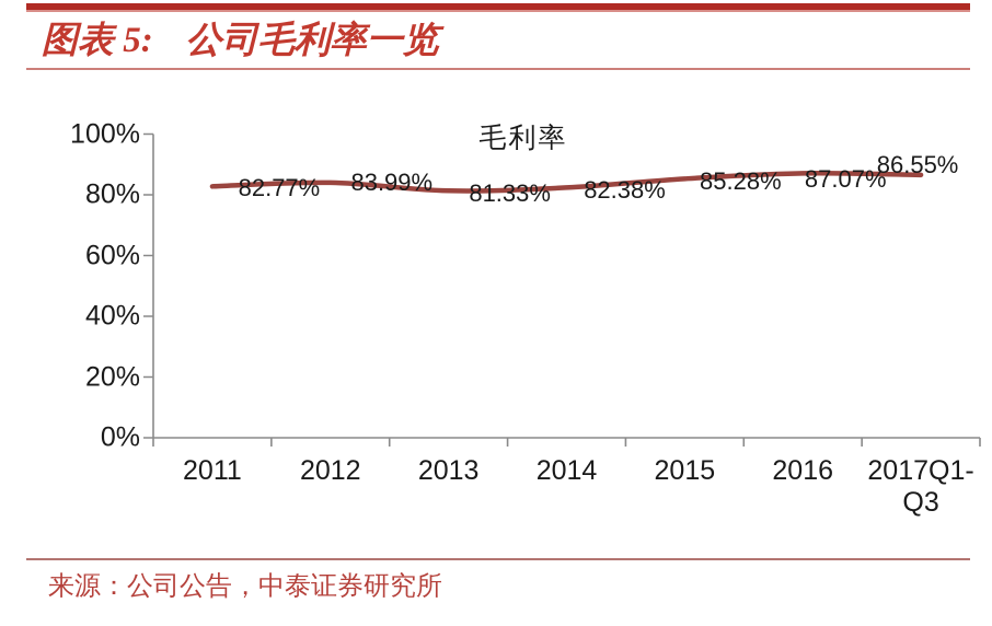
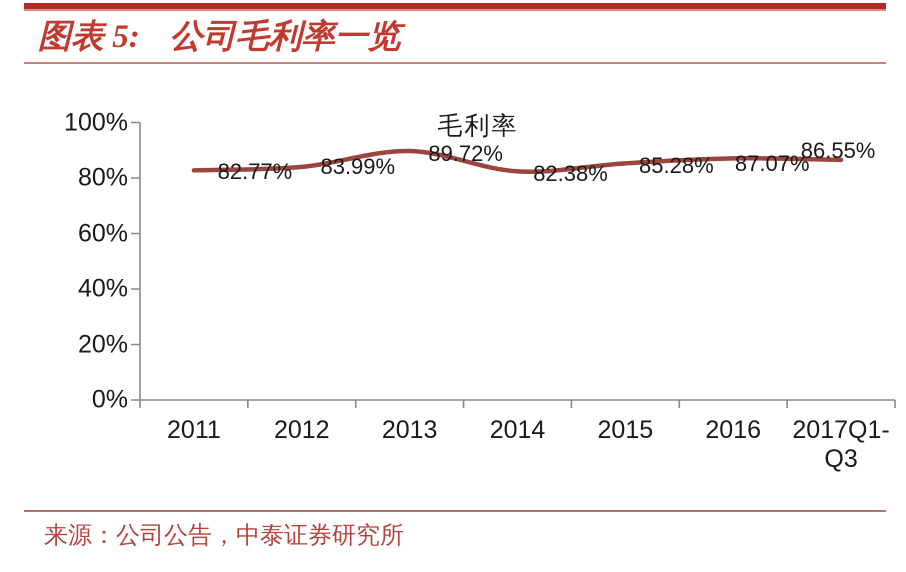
2013: 81.33% -> 89.72%
